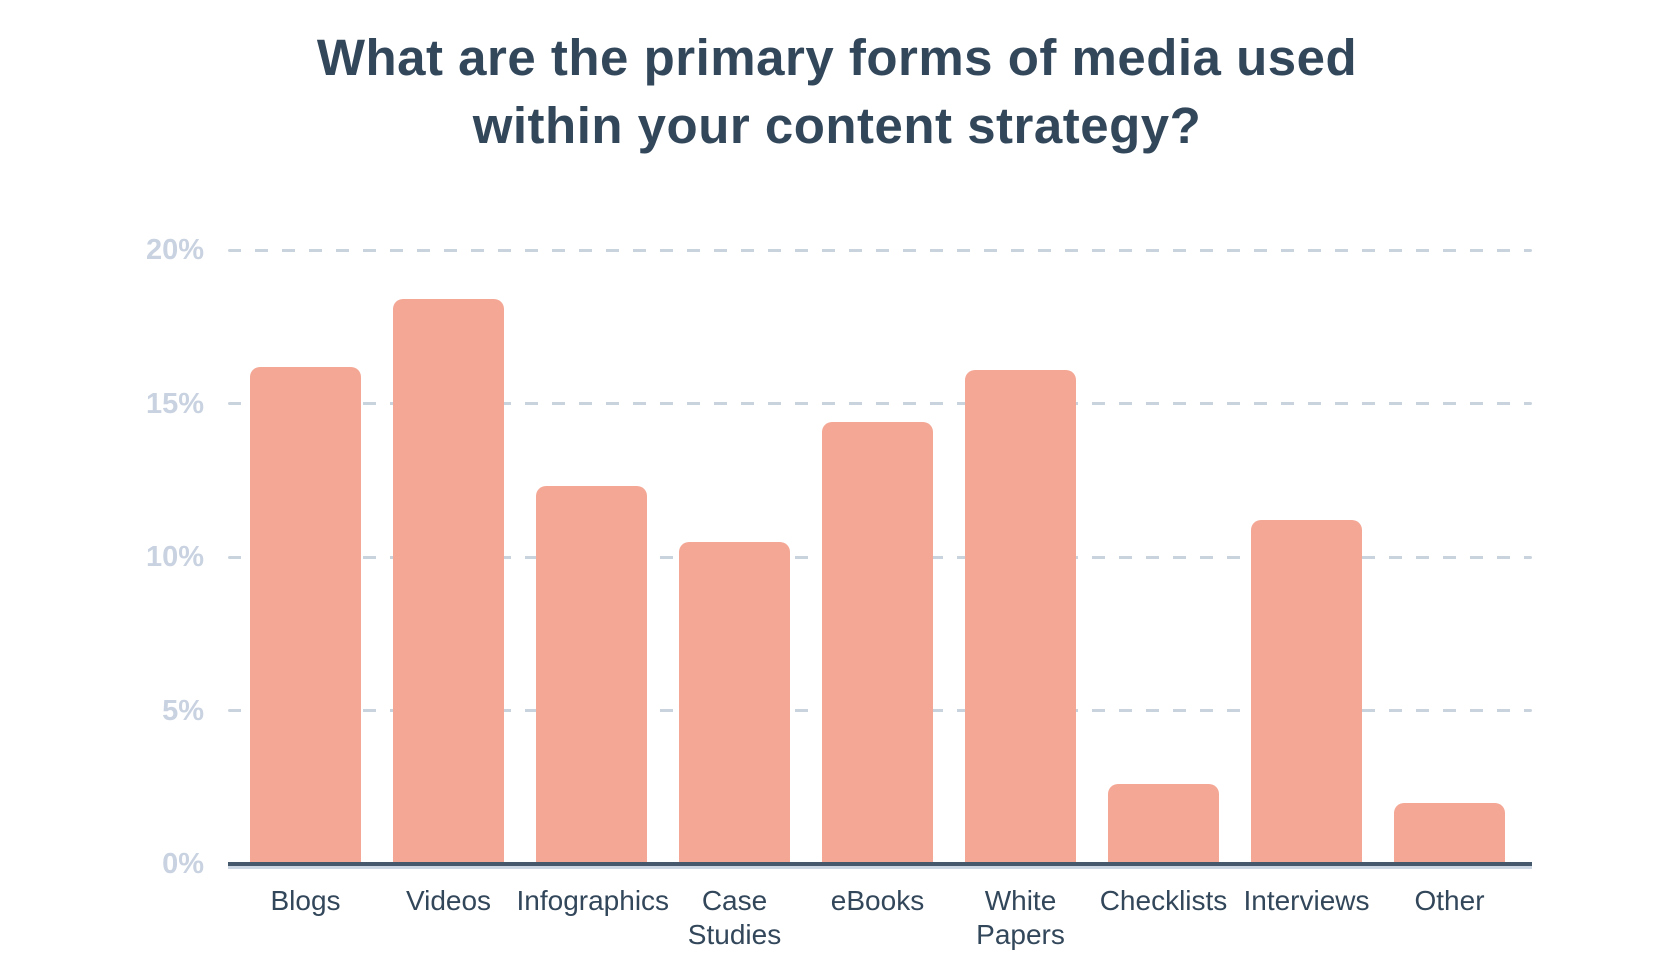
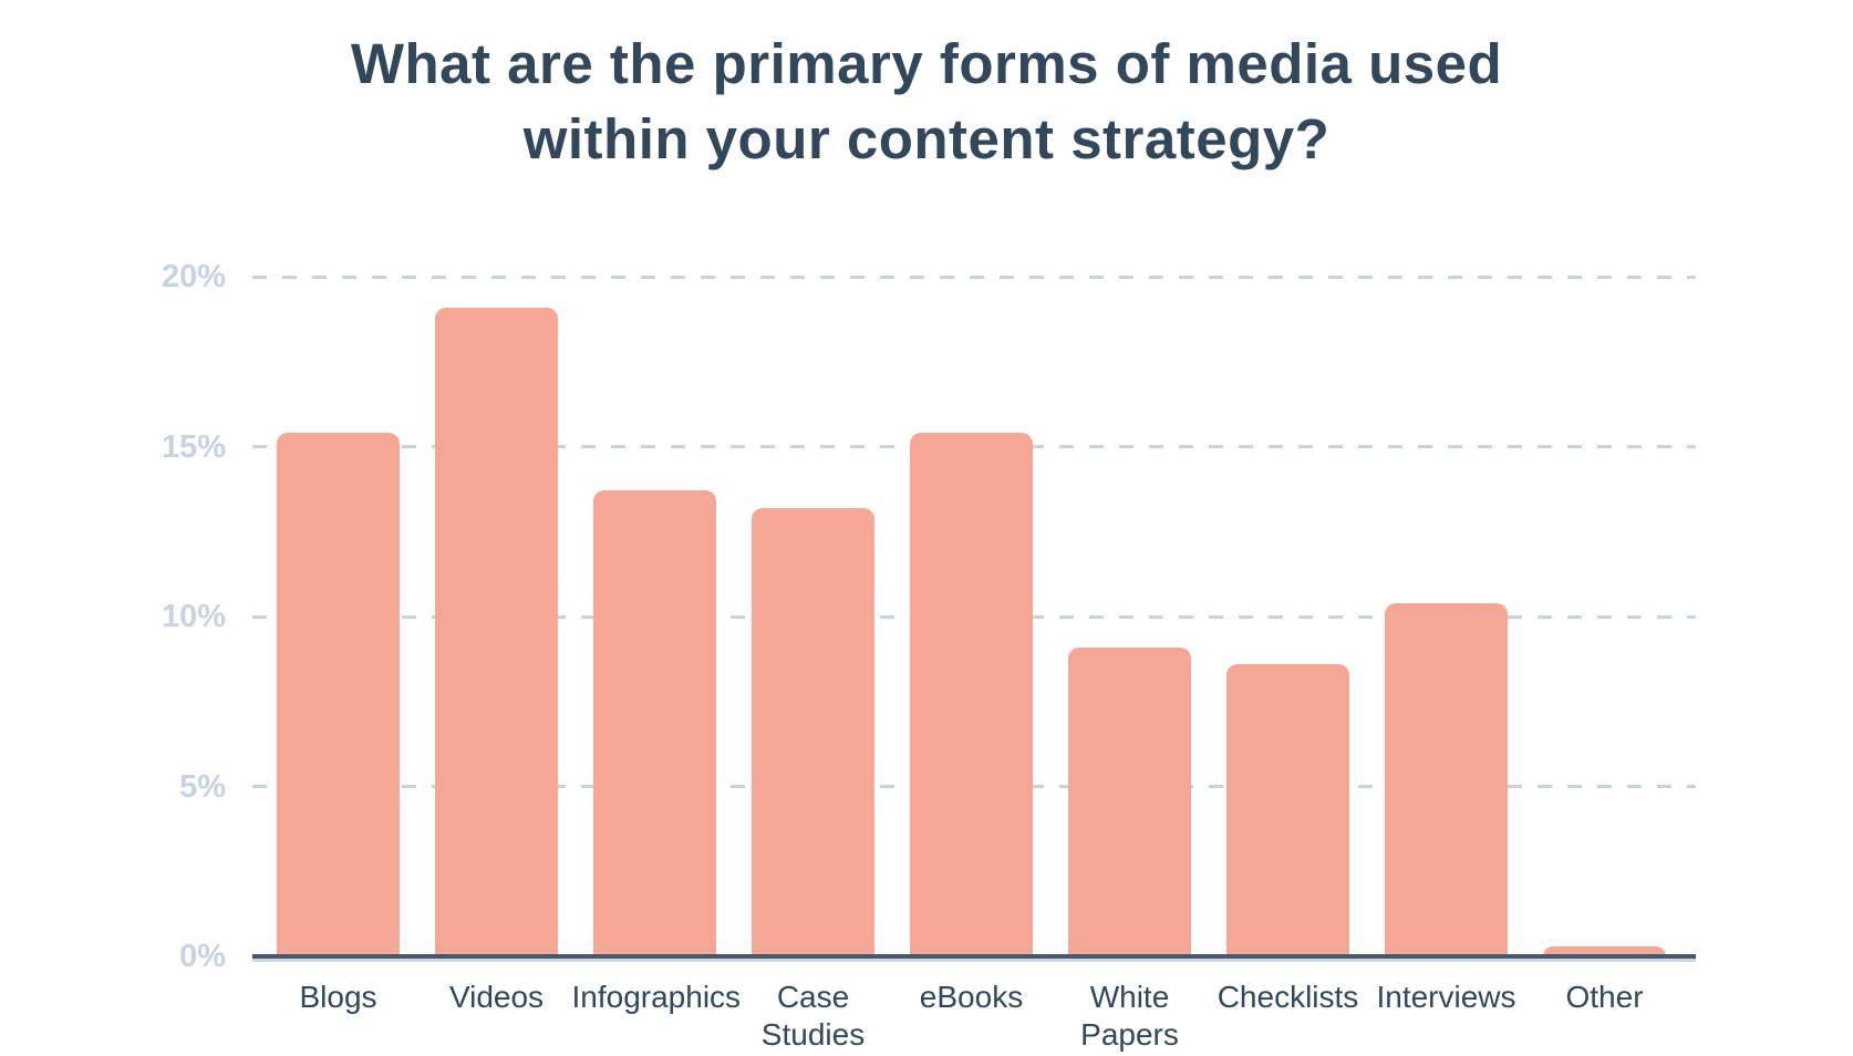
Blogs: 16.2% -> 15.4%
Videos: 18.4% -> 19.1%
Infographics: 12.3% -> 13.7%
Case Studies: 10.5% -> 13.2%
eBooks: 14.4% -> 15.4%
White Papers: 16.1% -> 9.1%
Checklists: 2.6% -> 8.6%
Interviews: 11.2% -> 10.4%
Other: 2.0% -> 0.3%
